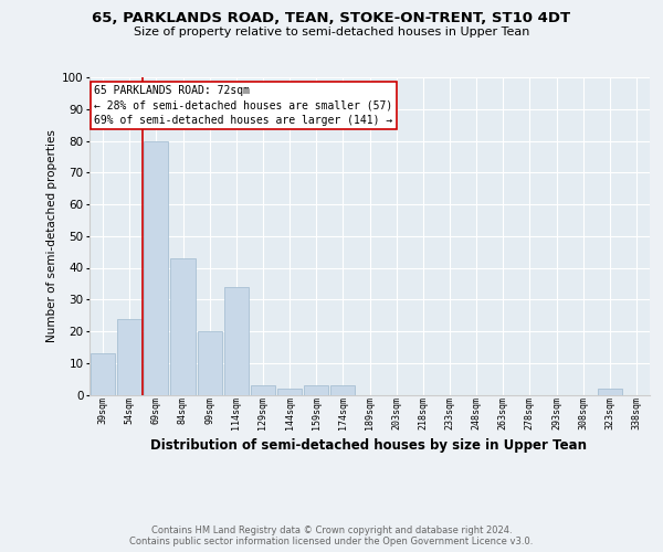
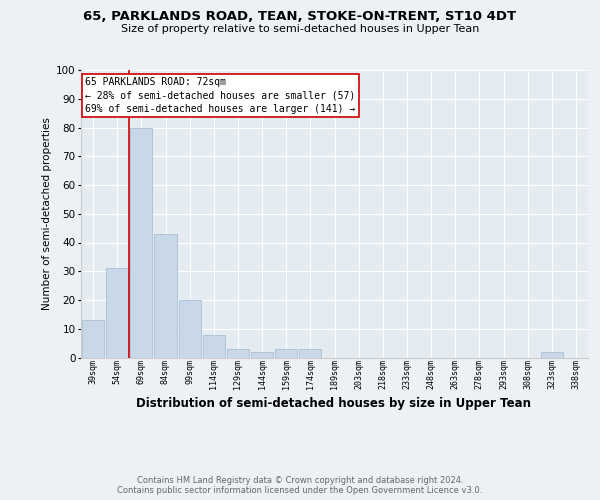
54sqm: 24 -> 31
114sqm: 34 -> 8
